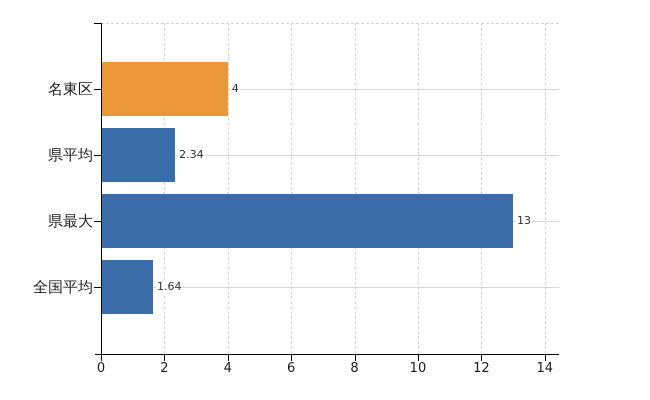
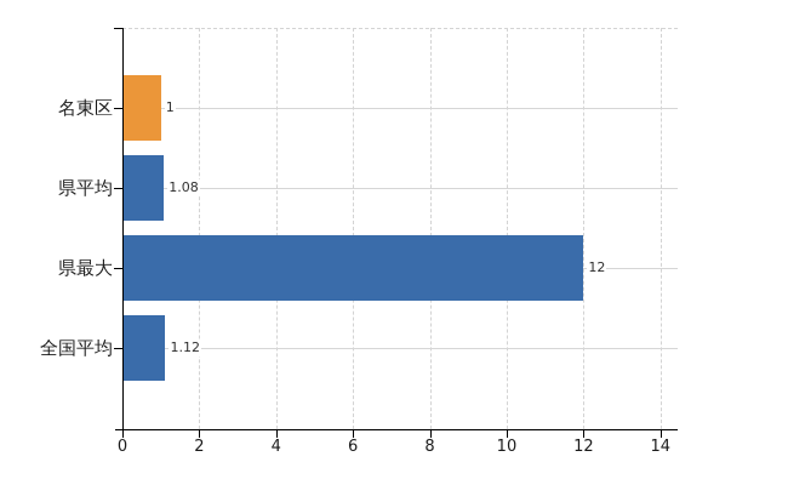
名東区: 4 -> 1
県平均: 2.34 -> 1.08
県最大: 13 -> 12
全国平均: 1.64 -> 1.12
